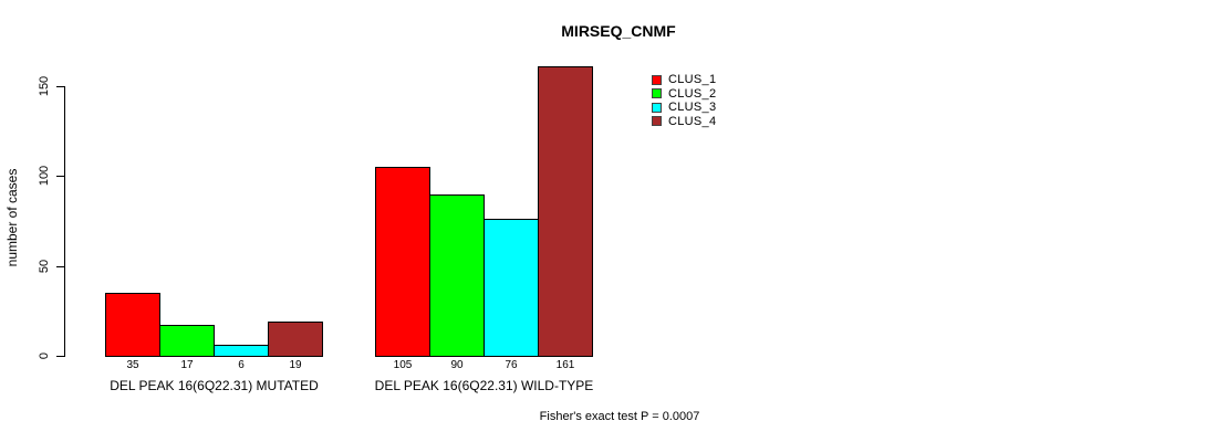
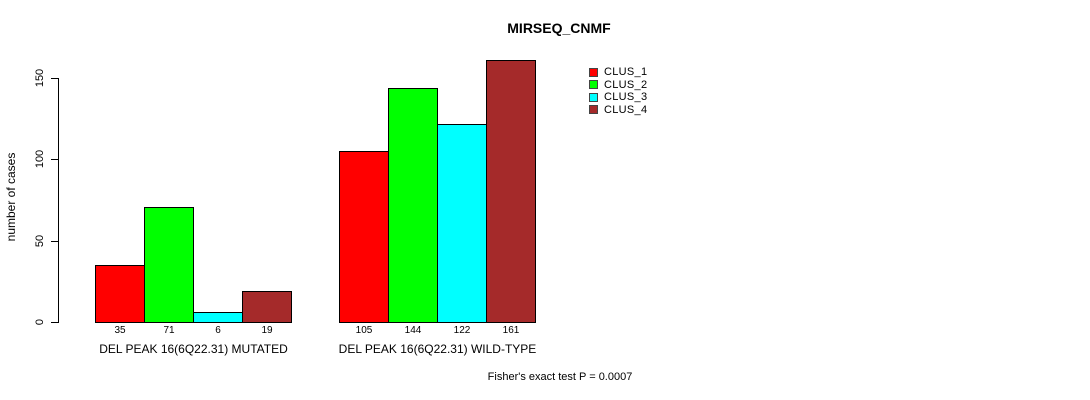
CLUS_2/DEL PEAK 16(6Q22.31) MUTATED: 17 -> 71
CLUS_2/DEL PEAK 16(6Q22.31) WILD-TYPE: 90 -> 144
CLUS_3/DEL PEAK 16(6Q22.31) WILD-TYPE: 76 -> 122
